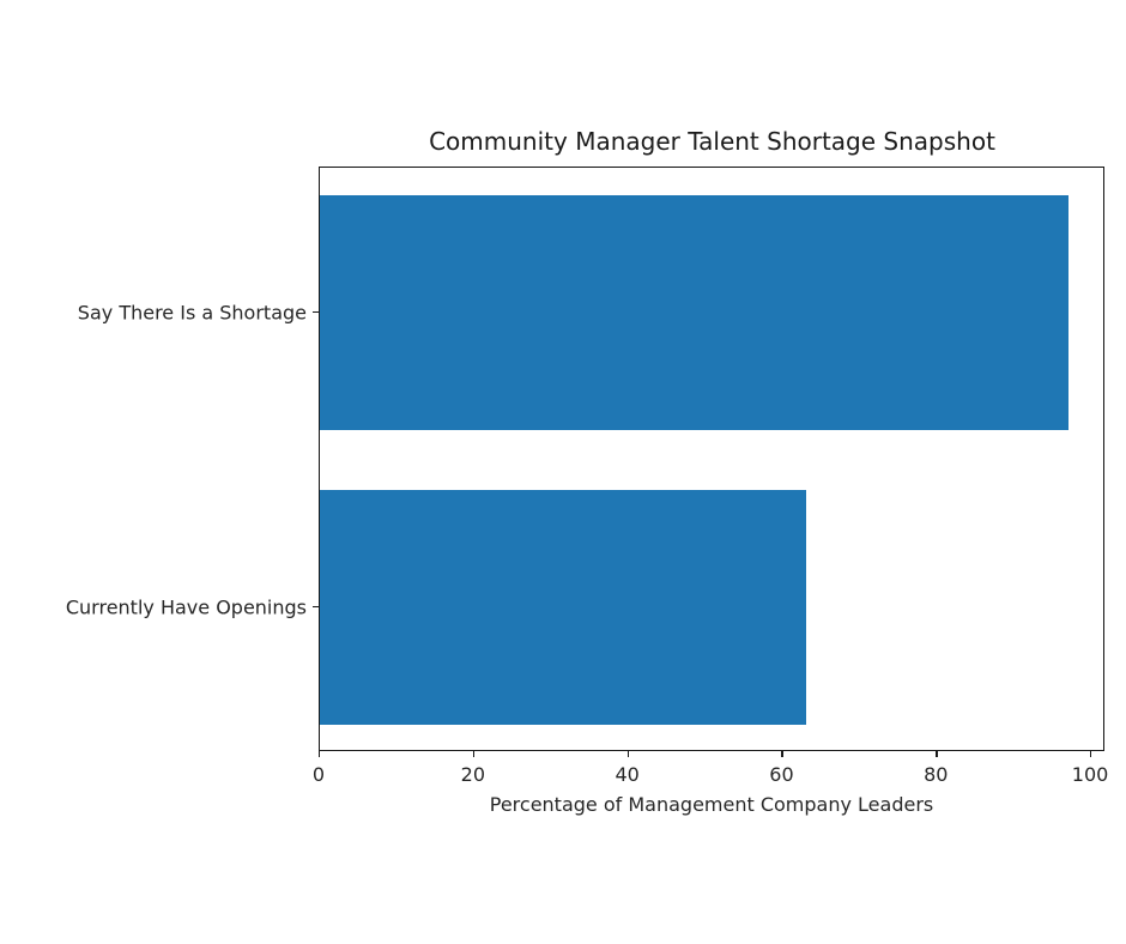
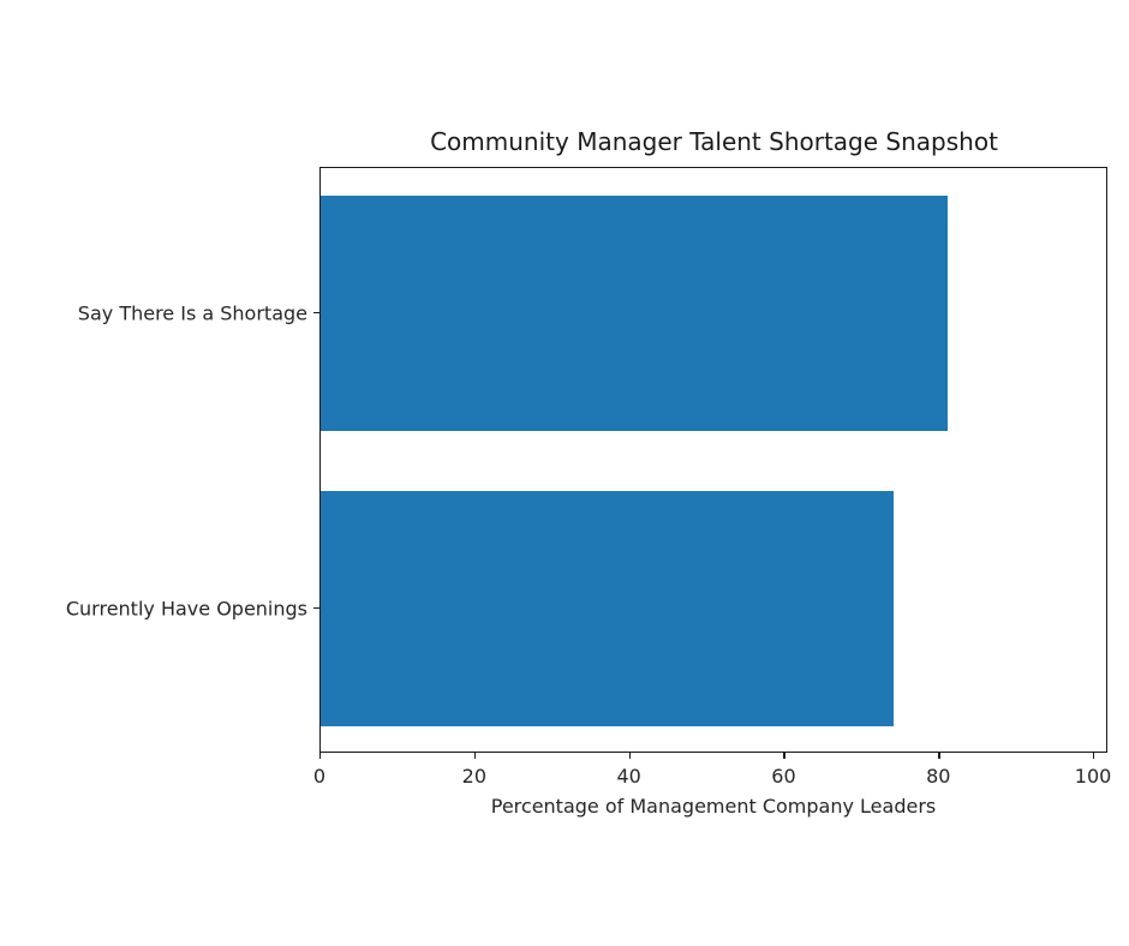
Say There Is a Shortage: 97 -> 81
Currently Have Openings: 63 -> 74
